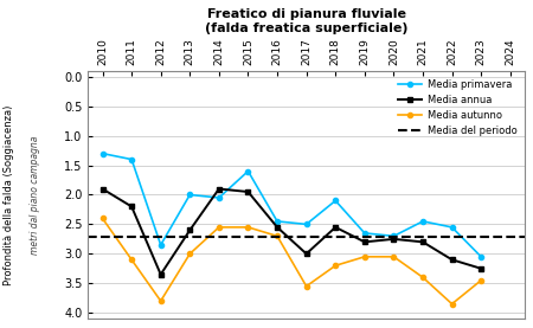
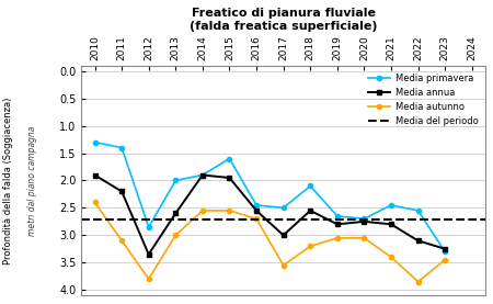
Media primavera/2014: 2.05 -> 1.90
Media primavera/2023: 3.05 -> 3.30
